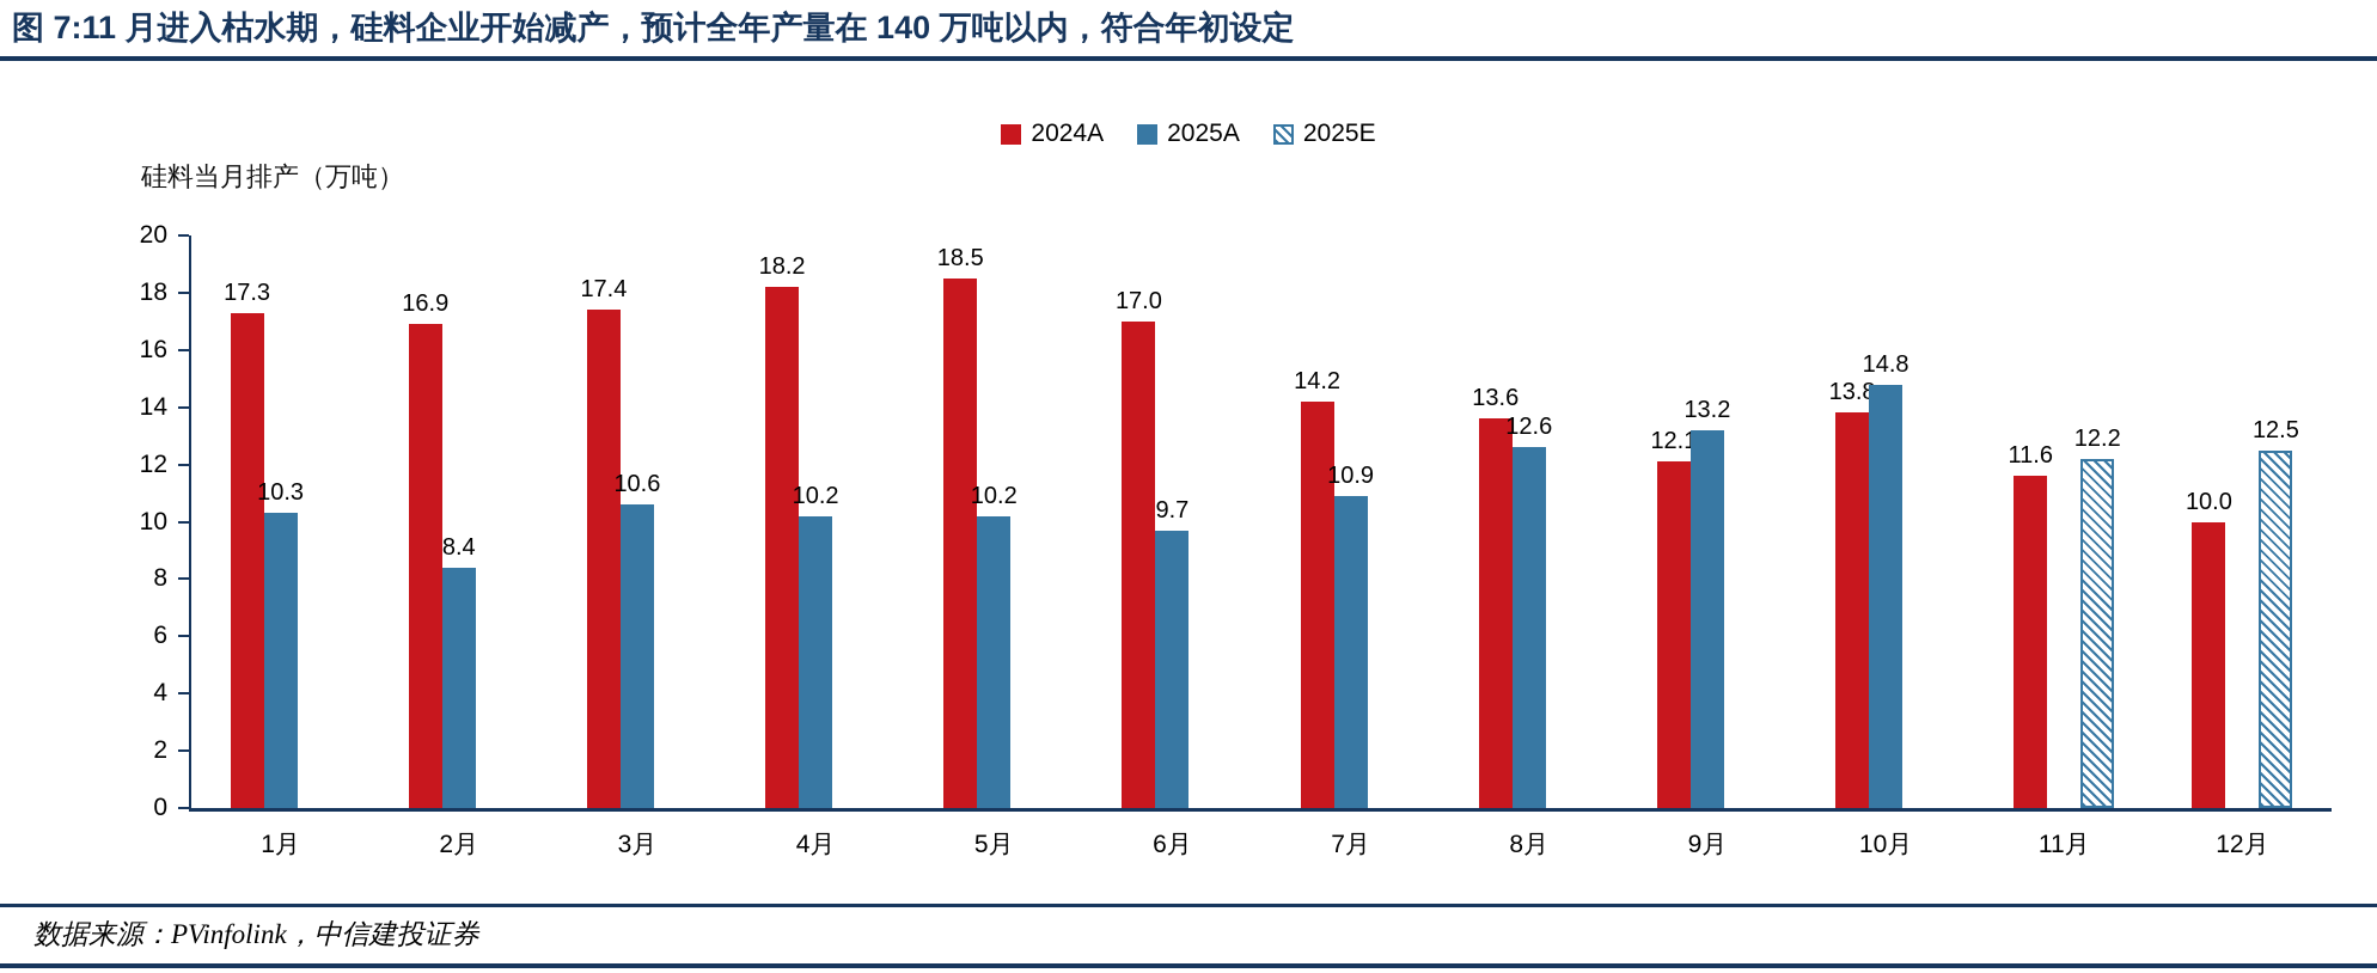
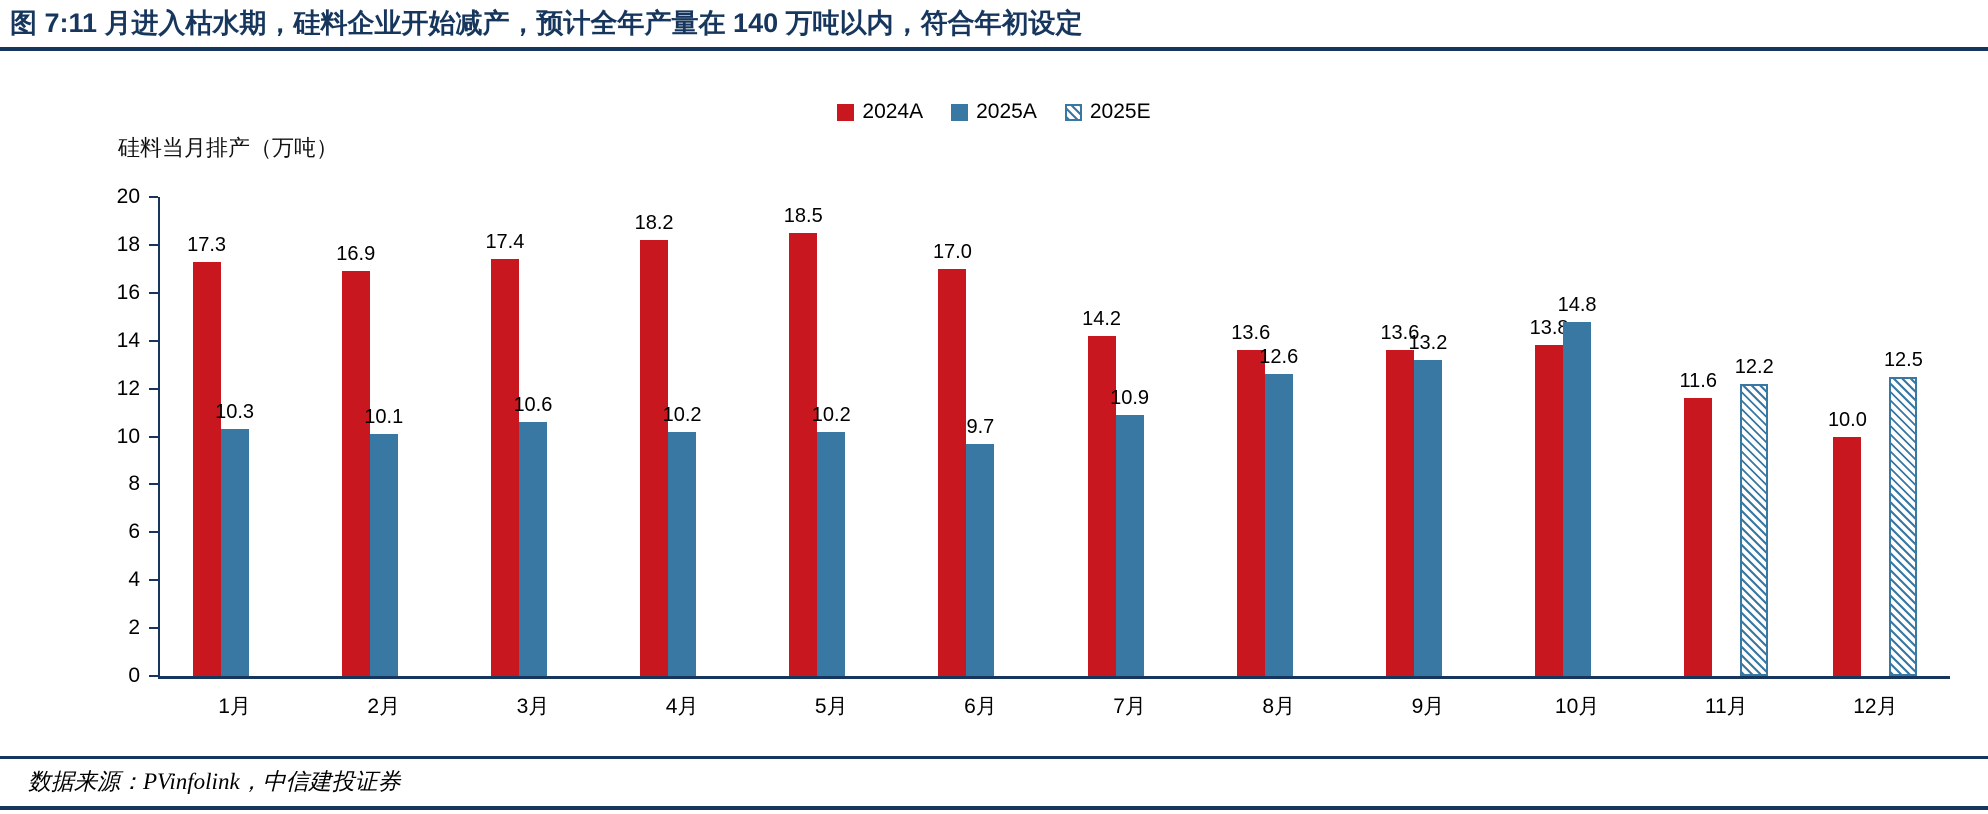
2025A/2月: 8.4 -> 10.1
2024A/9月: 12.1 -> 13.6
